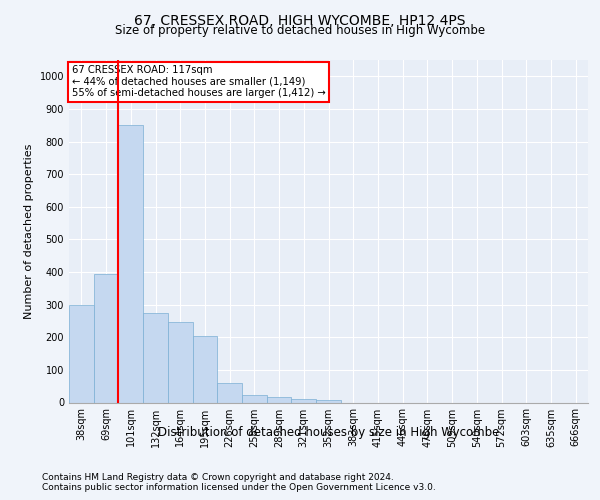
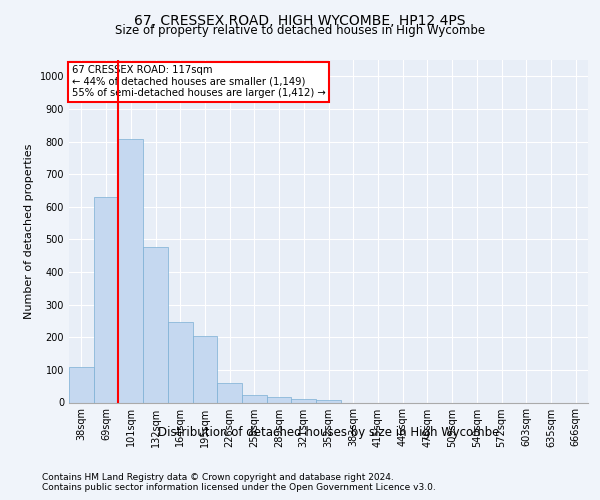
38sqm: 300 -> 108
69sqm: 395 -> 630
101sqm: 850 -> 808
132sqm: 275 -> 478
